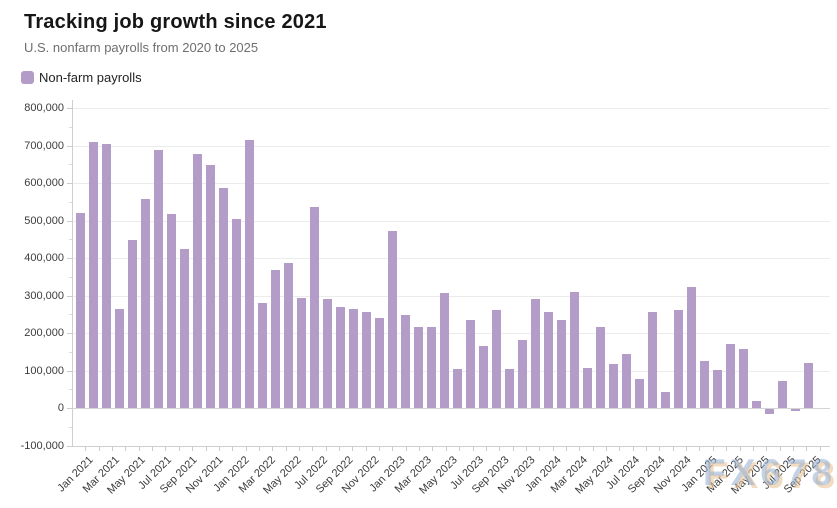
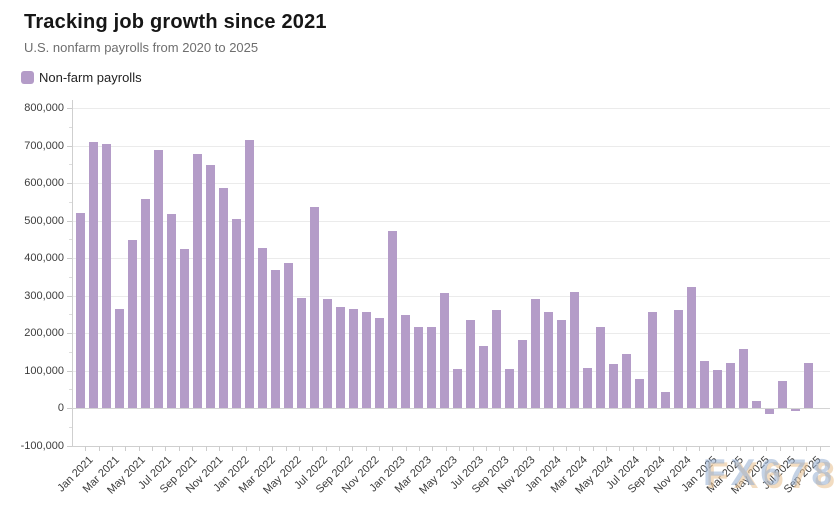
Mar 2022: 280000 -> 430000
Mar 2025: 170000 -> 120000
